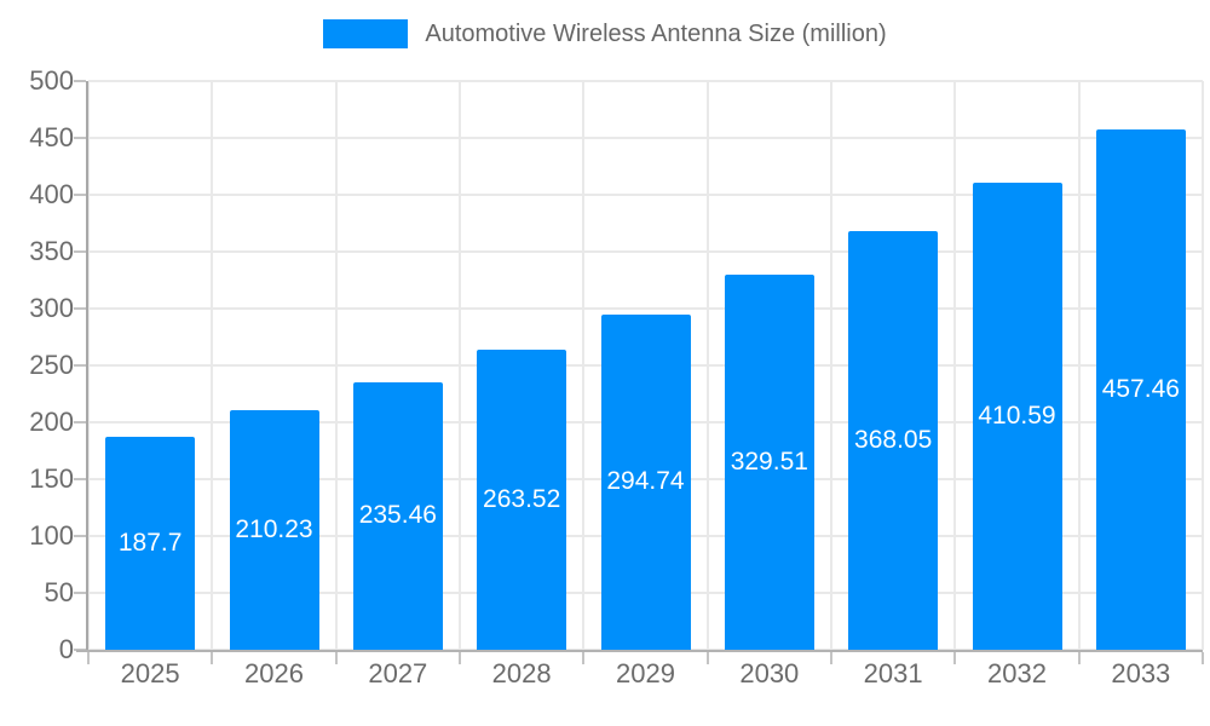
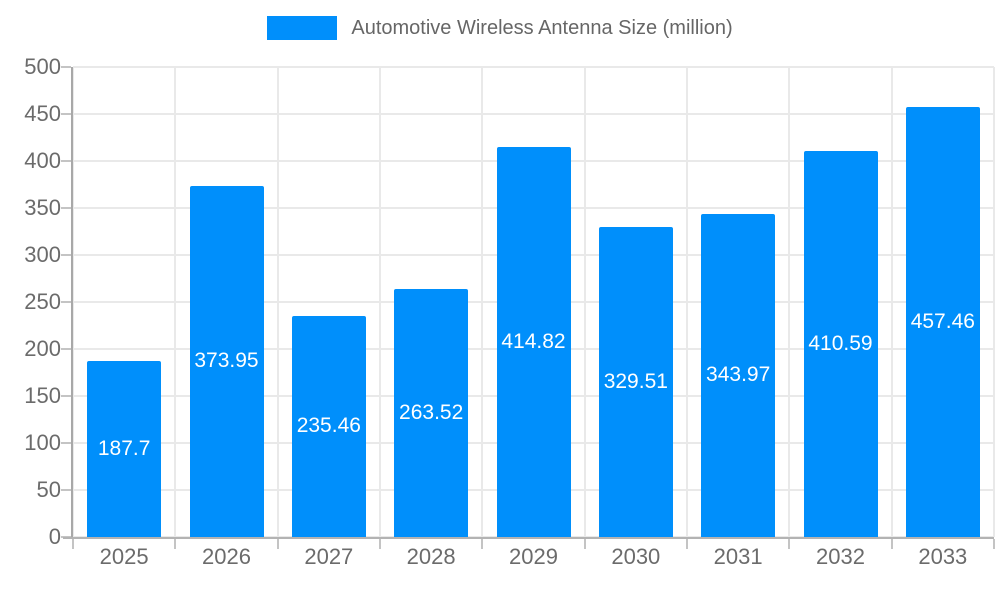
2026: 210.23 -> 373.95
2029: 294.74 -> 414.82
2031: 368.05 -> 343.97
